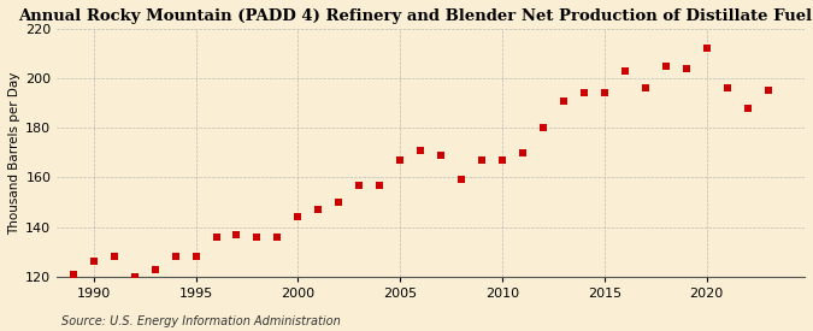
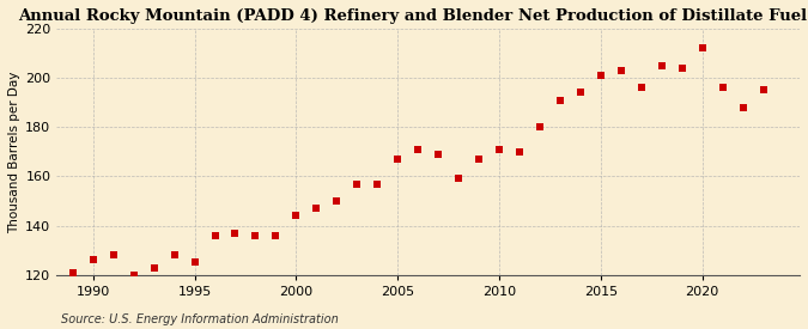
1995: 128 -> 125
2010: 167 -> 171
2015: 194 -> 201
